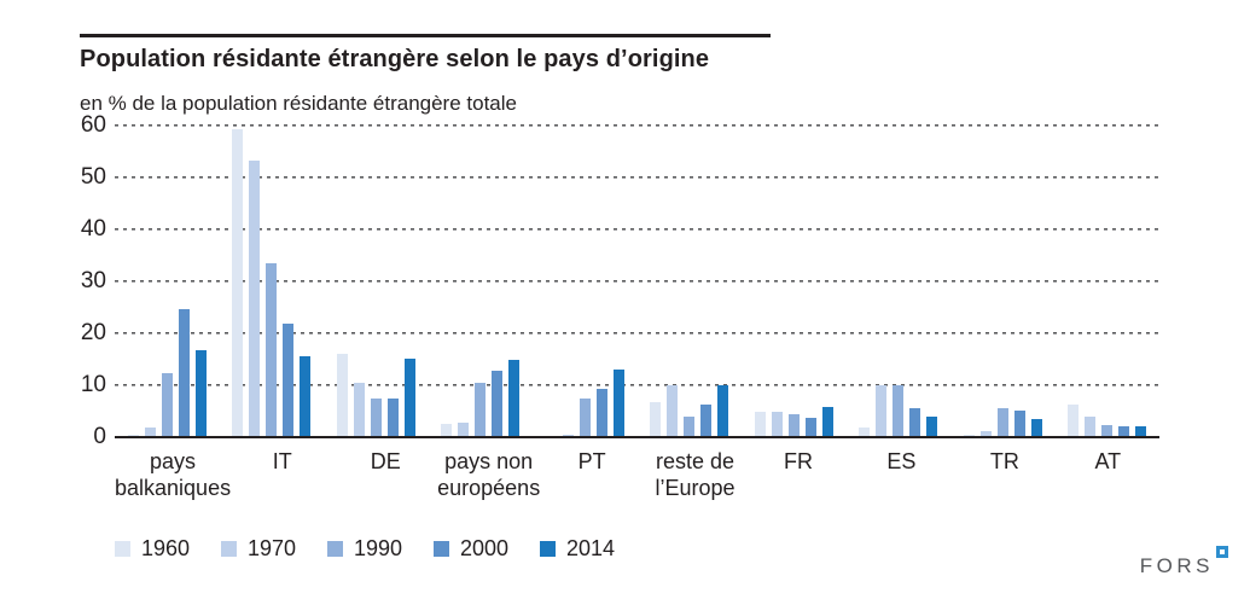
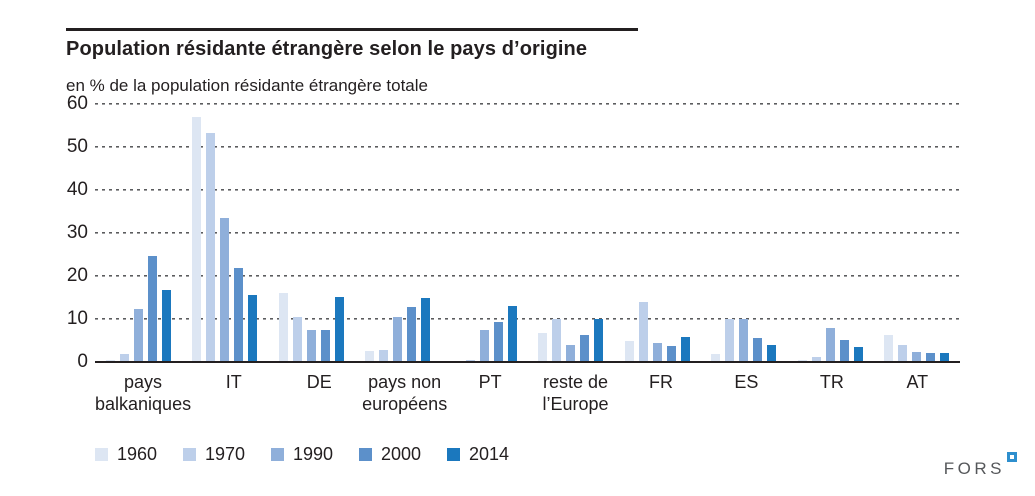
1960/IT: 59 -> 57
1970/FR: 5 -> 14
1990/TR: 6 -> 8
